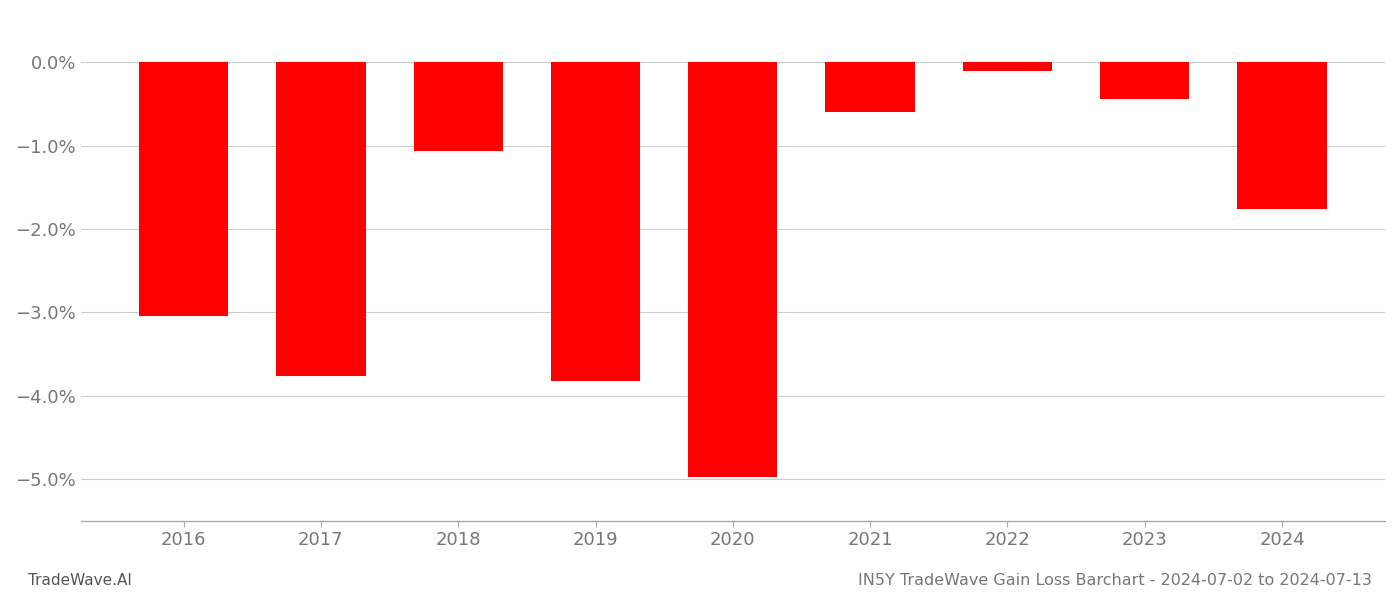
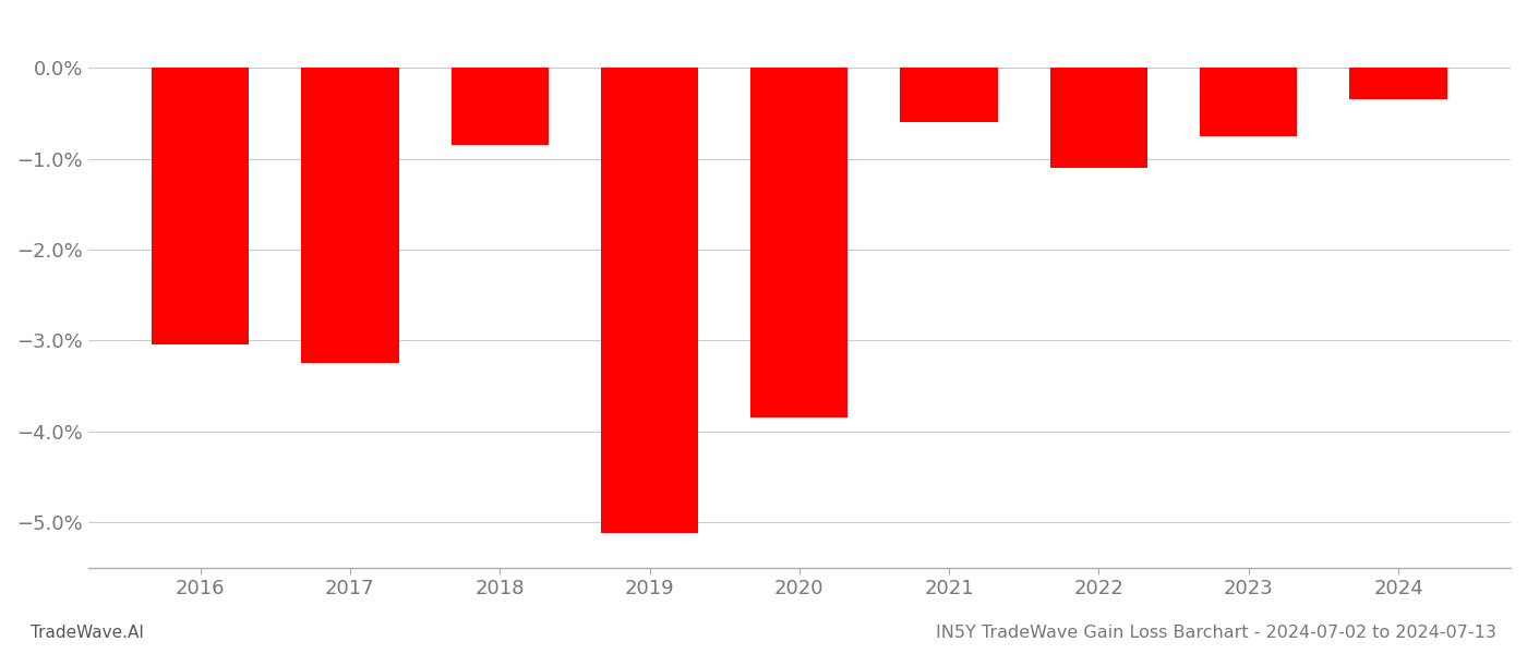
2017: -3.76% -> -3.25%
2018: -1.06% -> -0.85%
2019: -3.82% -> -5.12%
2020: -4.98% -> -3.85%
2022: -0.10% -> -1.10%
2023: -0.44% -> -0.75%
2024: -1.76% -> -0.35%
